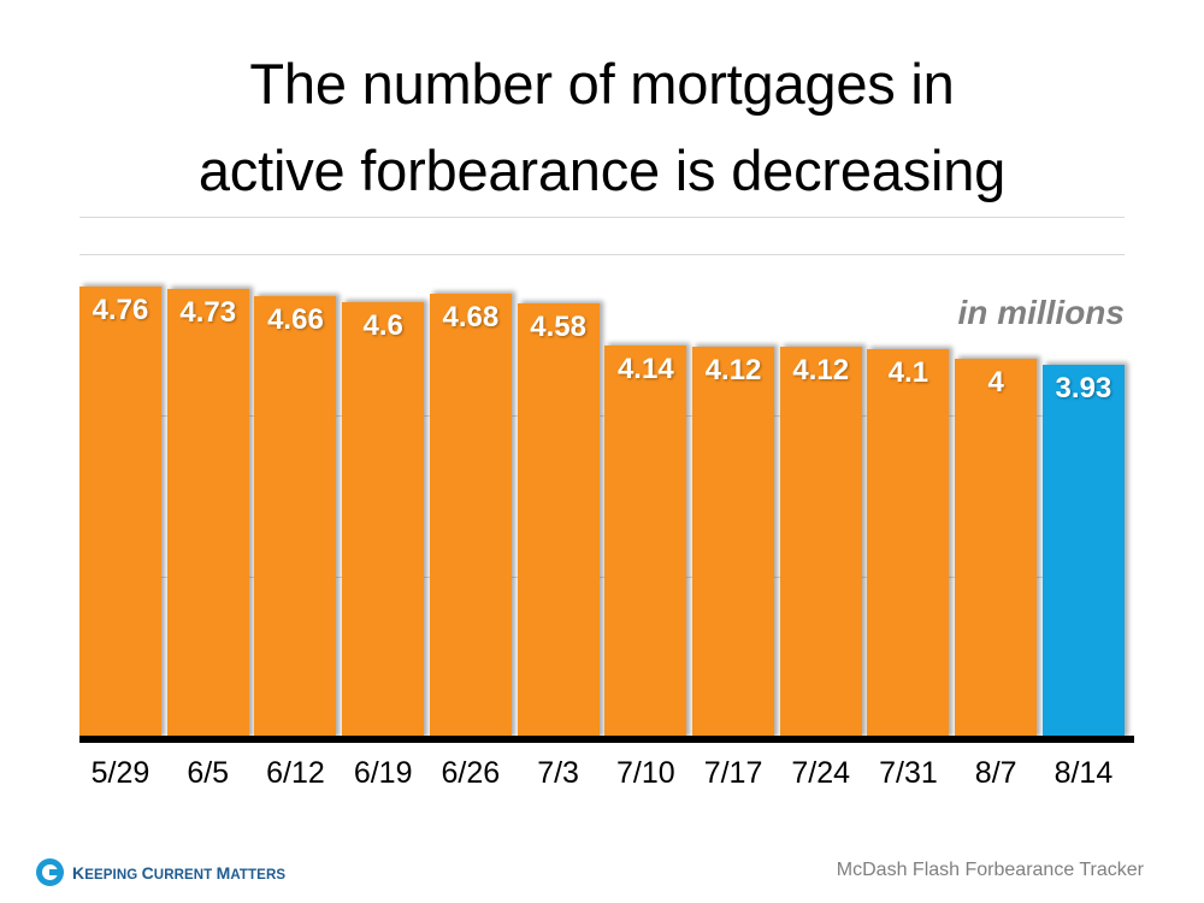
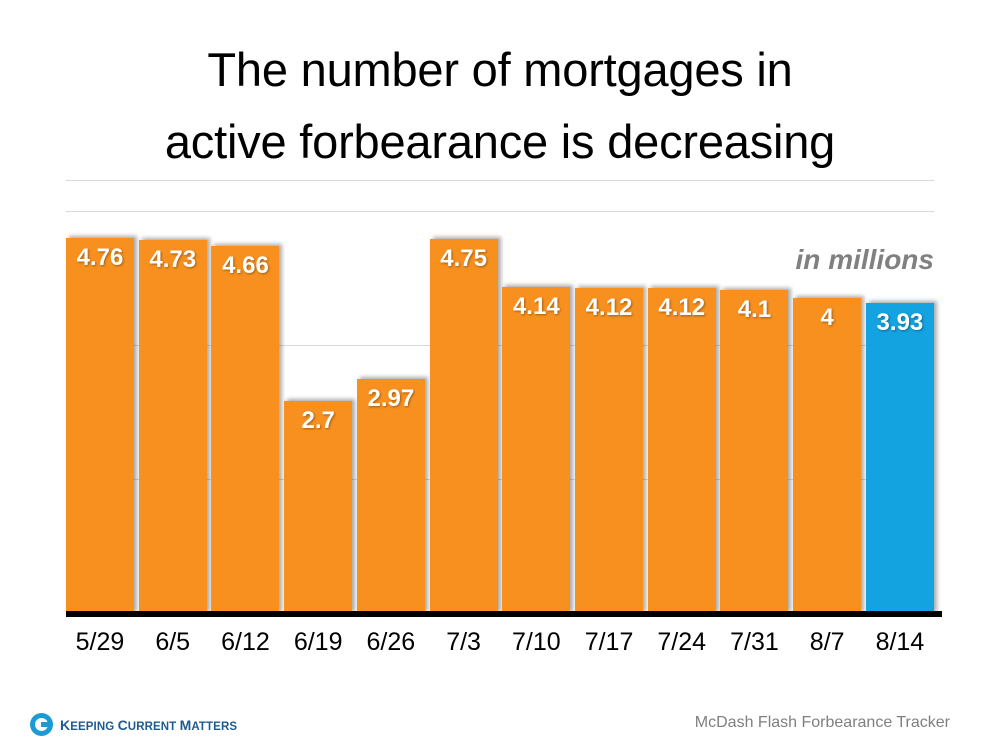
6/19: 4.6 -> 2.7
6/26: 4.68 -> 2.97
7/3: 4.58 -> 4.75
